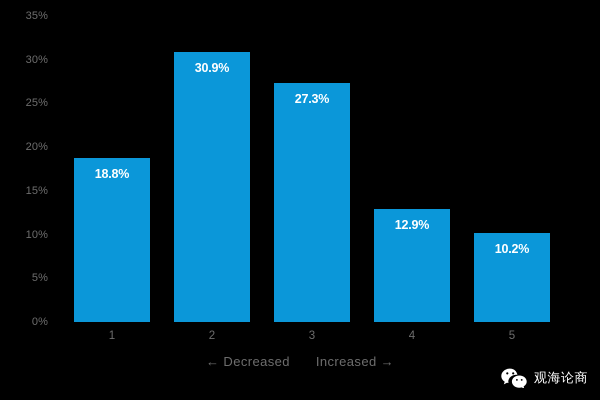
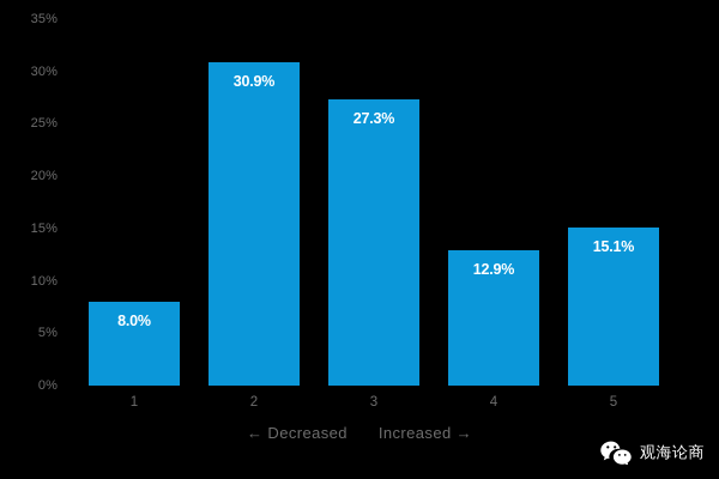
1: 18.8% -> 8.0%
5: 10.2% -> 15.1%
